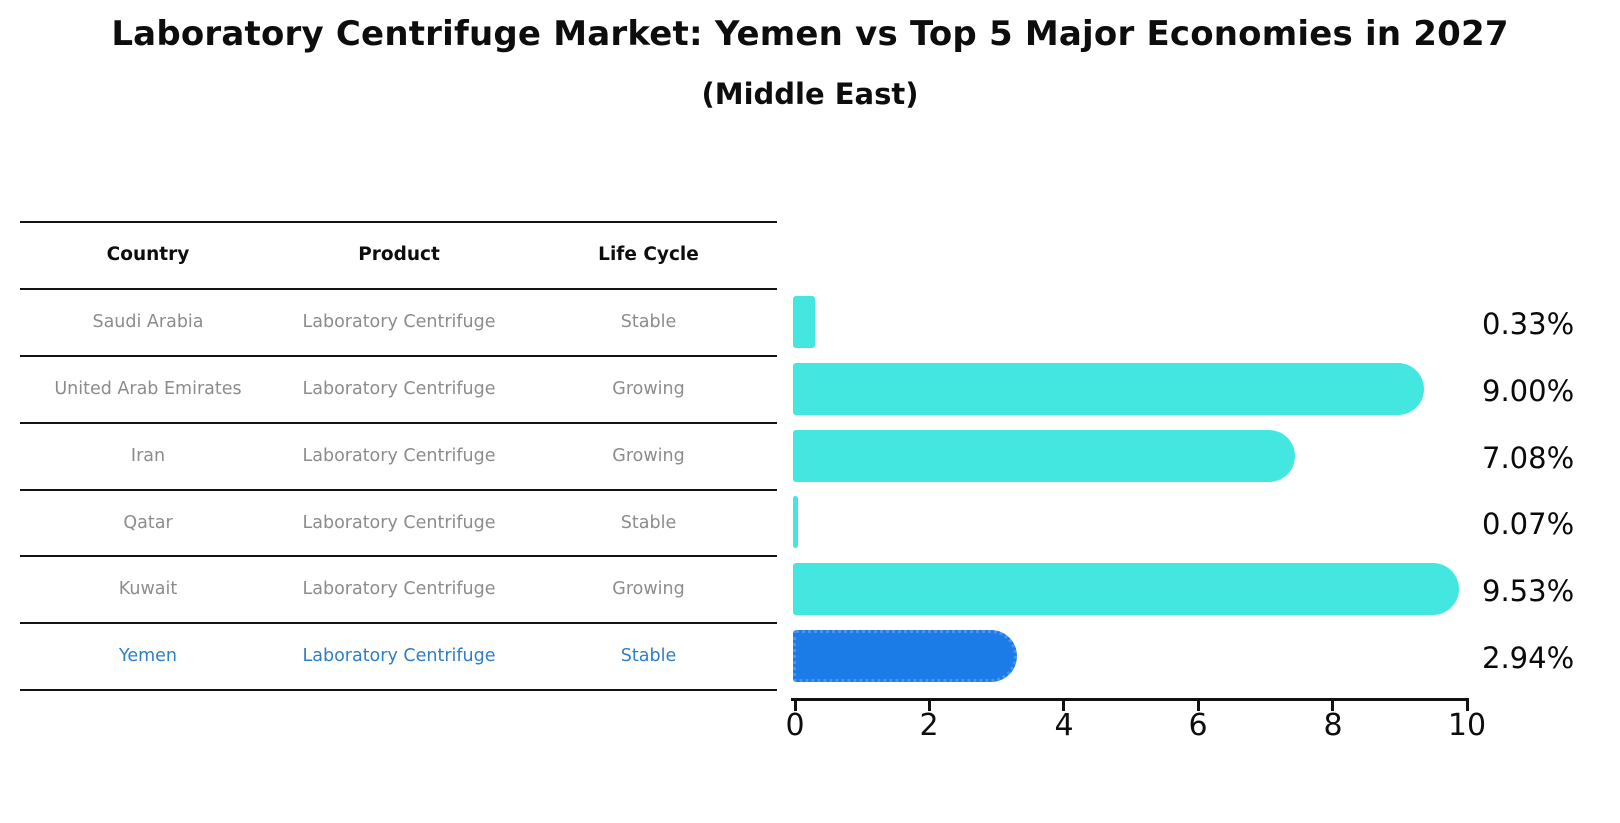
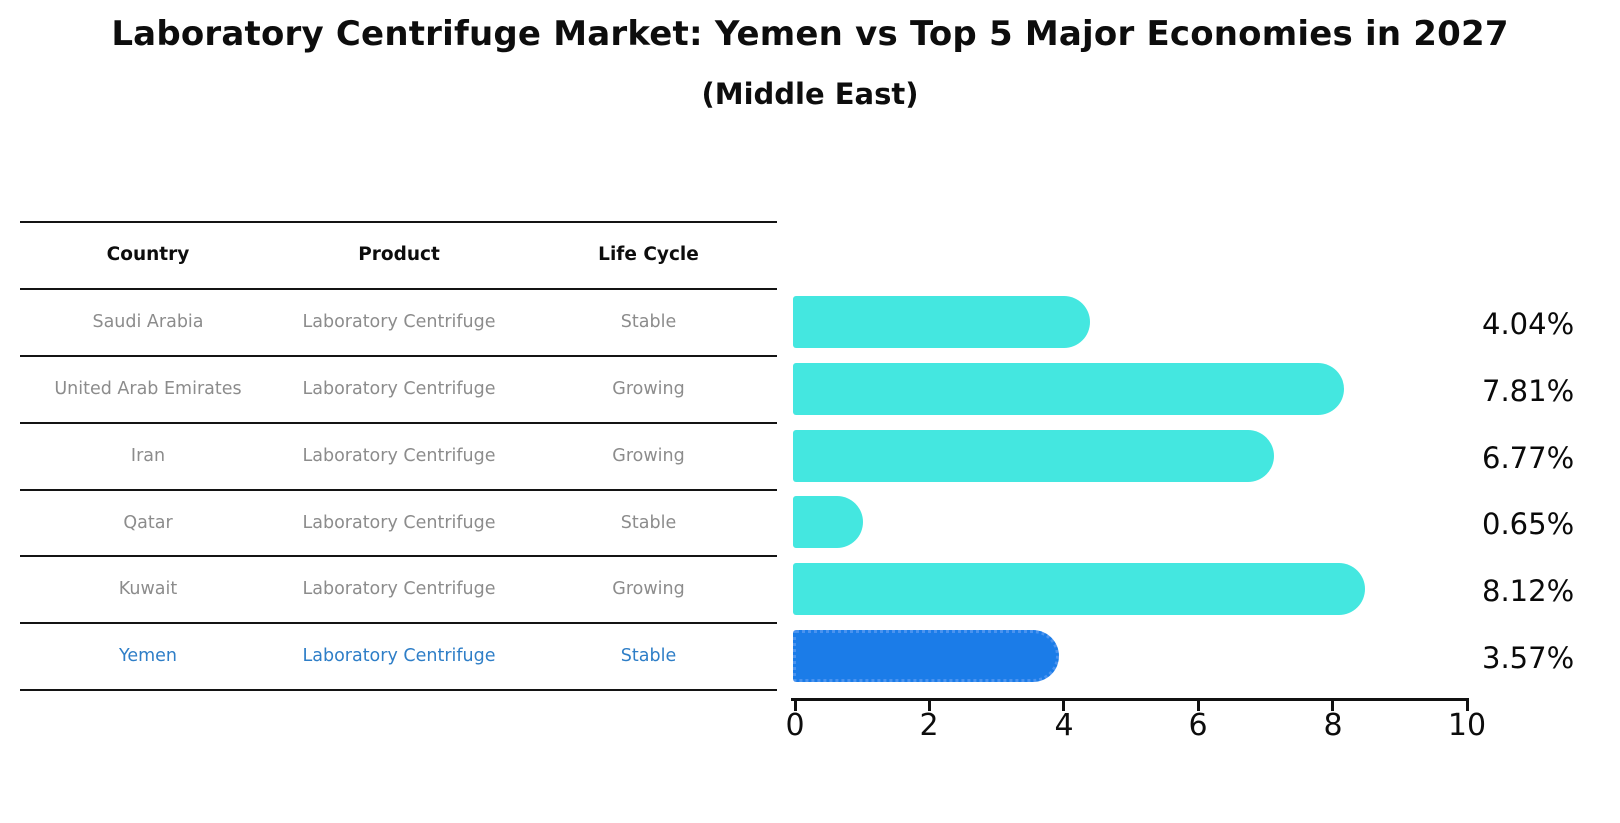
Saudi Arabia: 0.33% -> 4.04%
United Arab Emirates: 9.00% -> 7.81%
Iran: 7.08% -> 6.77%
Qatar: 0.07% -> 0.65%
Kuwait: 9.53% -> 8.12%
Yemen: 2.94% -> 3.57%
